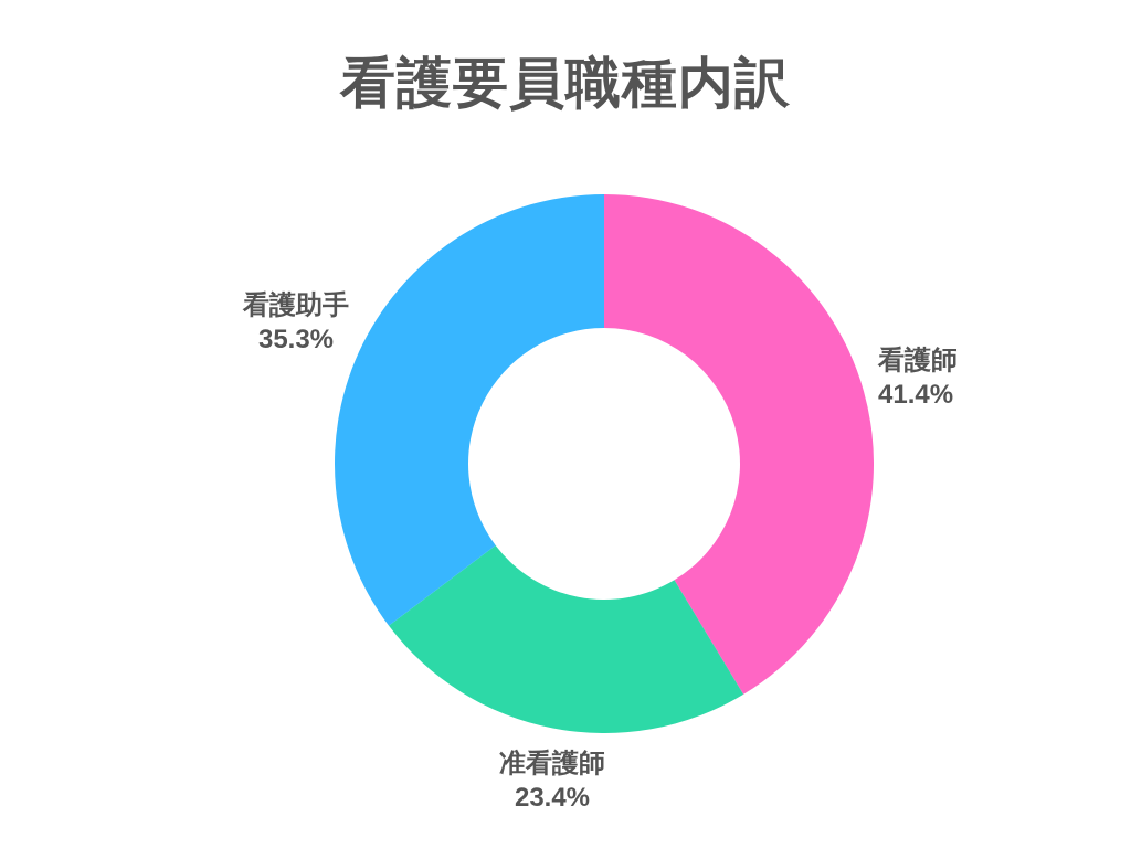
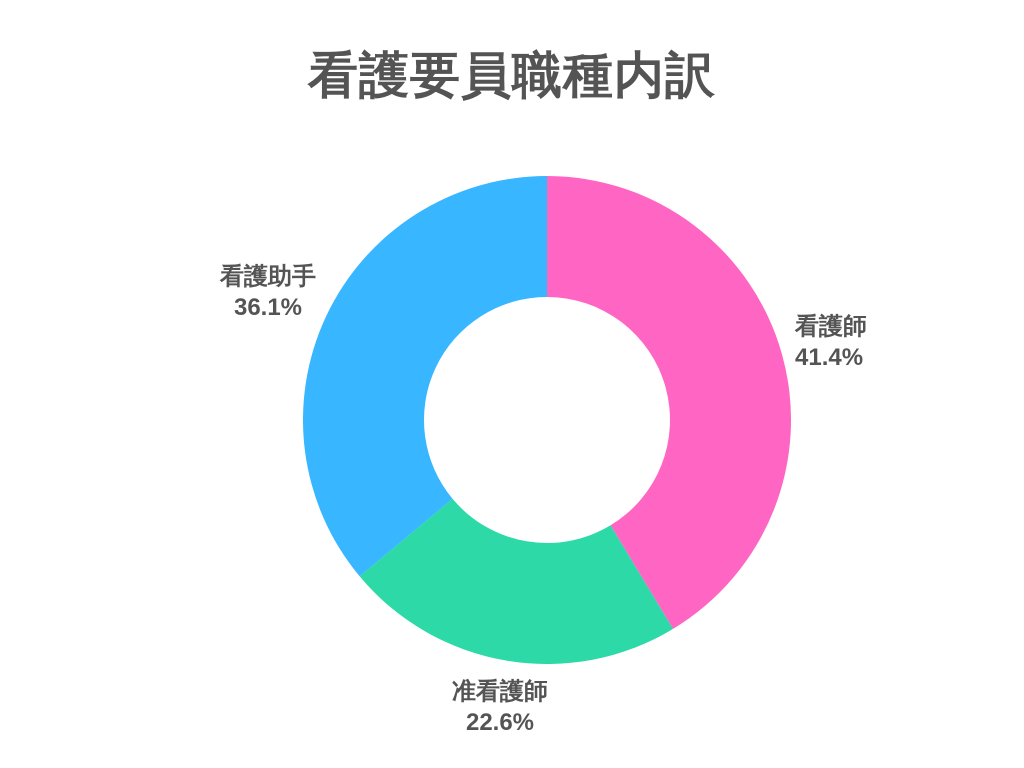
准看護師: 23.4% -> 22.6%
看護助手: 35.3% -> 36.1%
